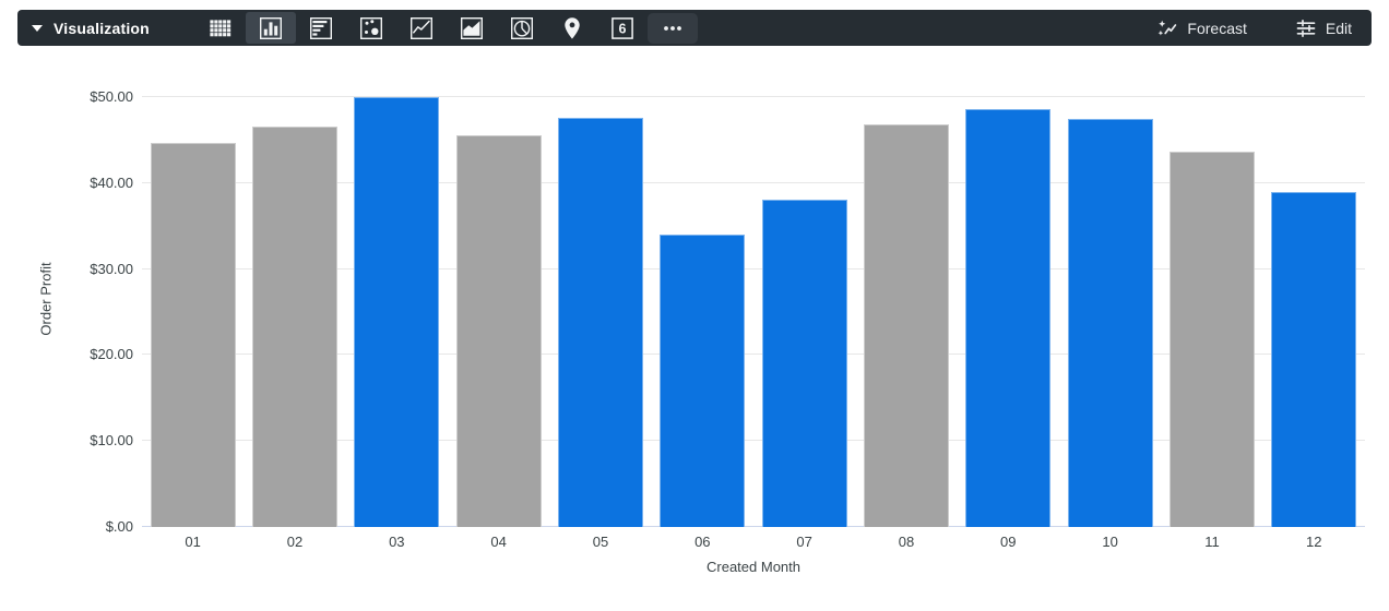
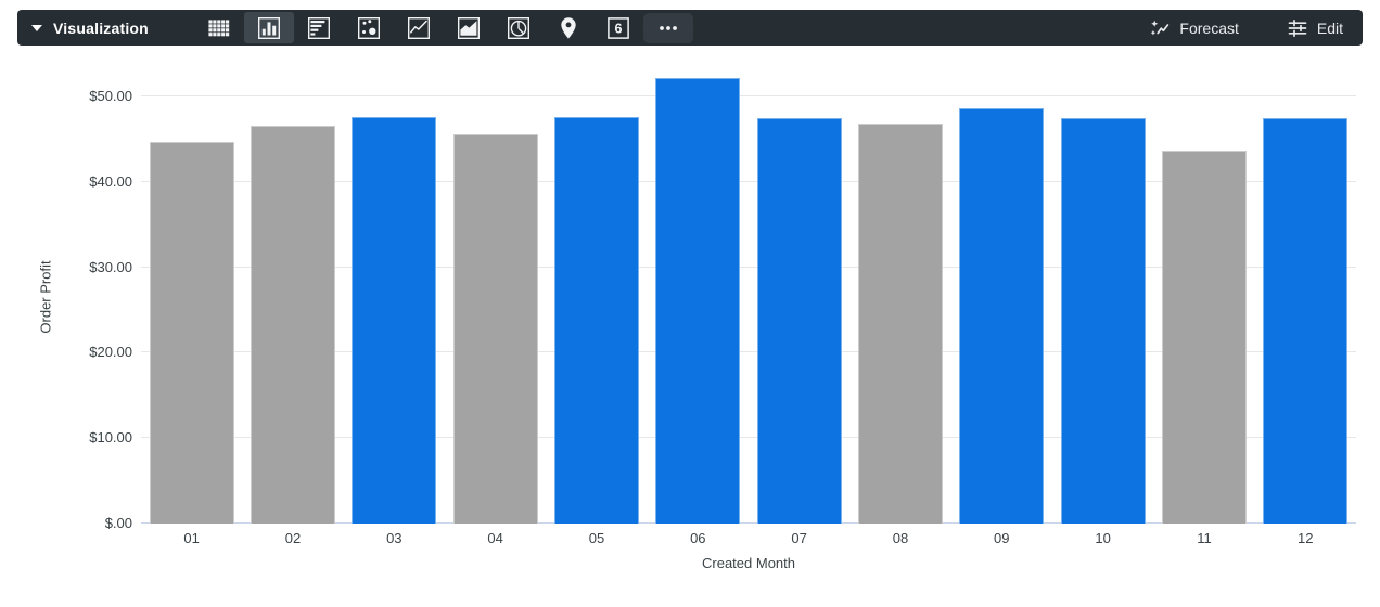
03: $50 -> $48
06: $34 -> $52
07: $38 -> $47
12: $39 -> $47
